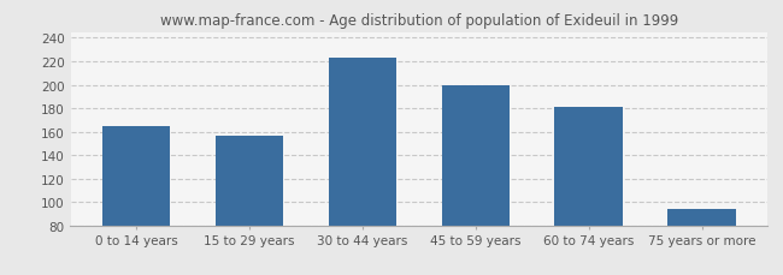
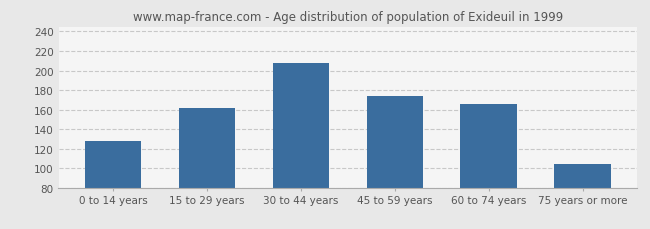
0 to 14 years: 165 -> 128
15 to 29 years: 156 -> 162
30 to 44 years: 223 -> 208
45 to 59 years: 200 -> 174
60 to 74 years: 181 -> 166
75 years or more: 94 -> 104
